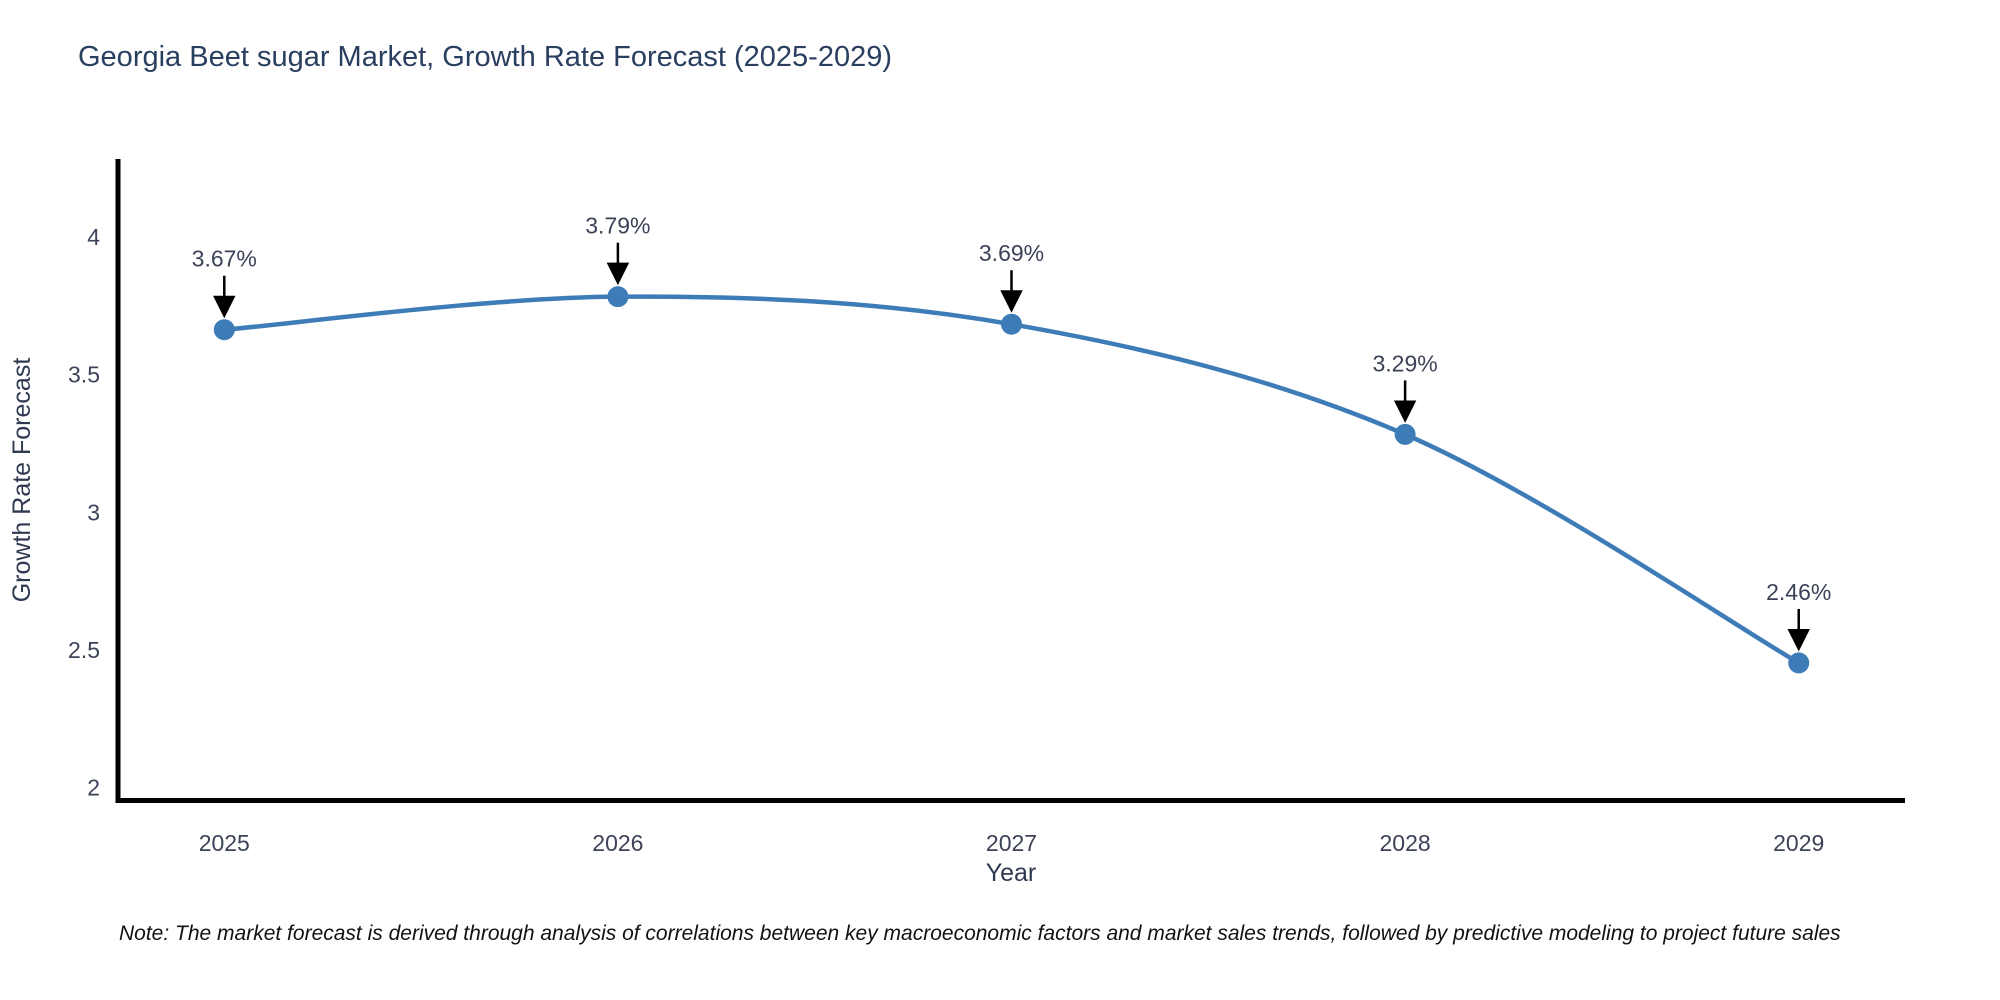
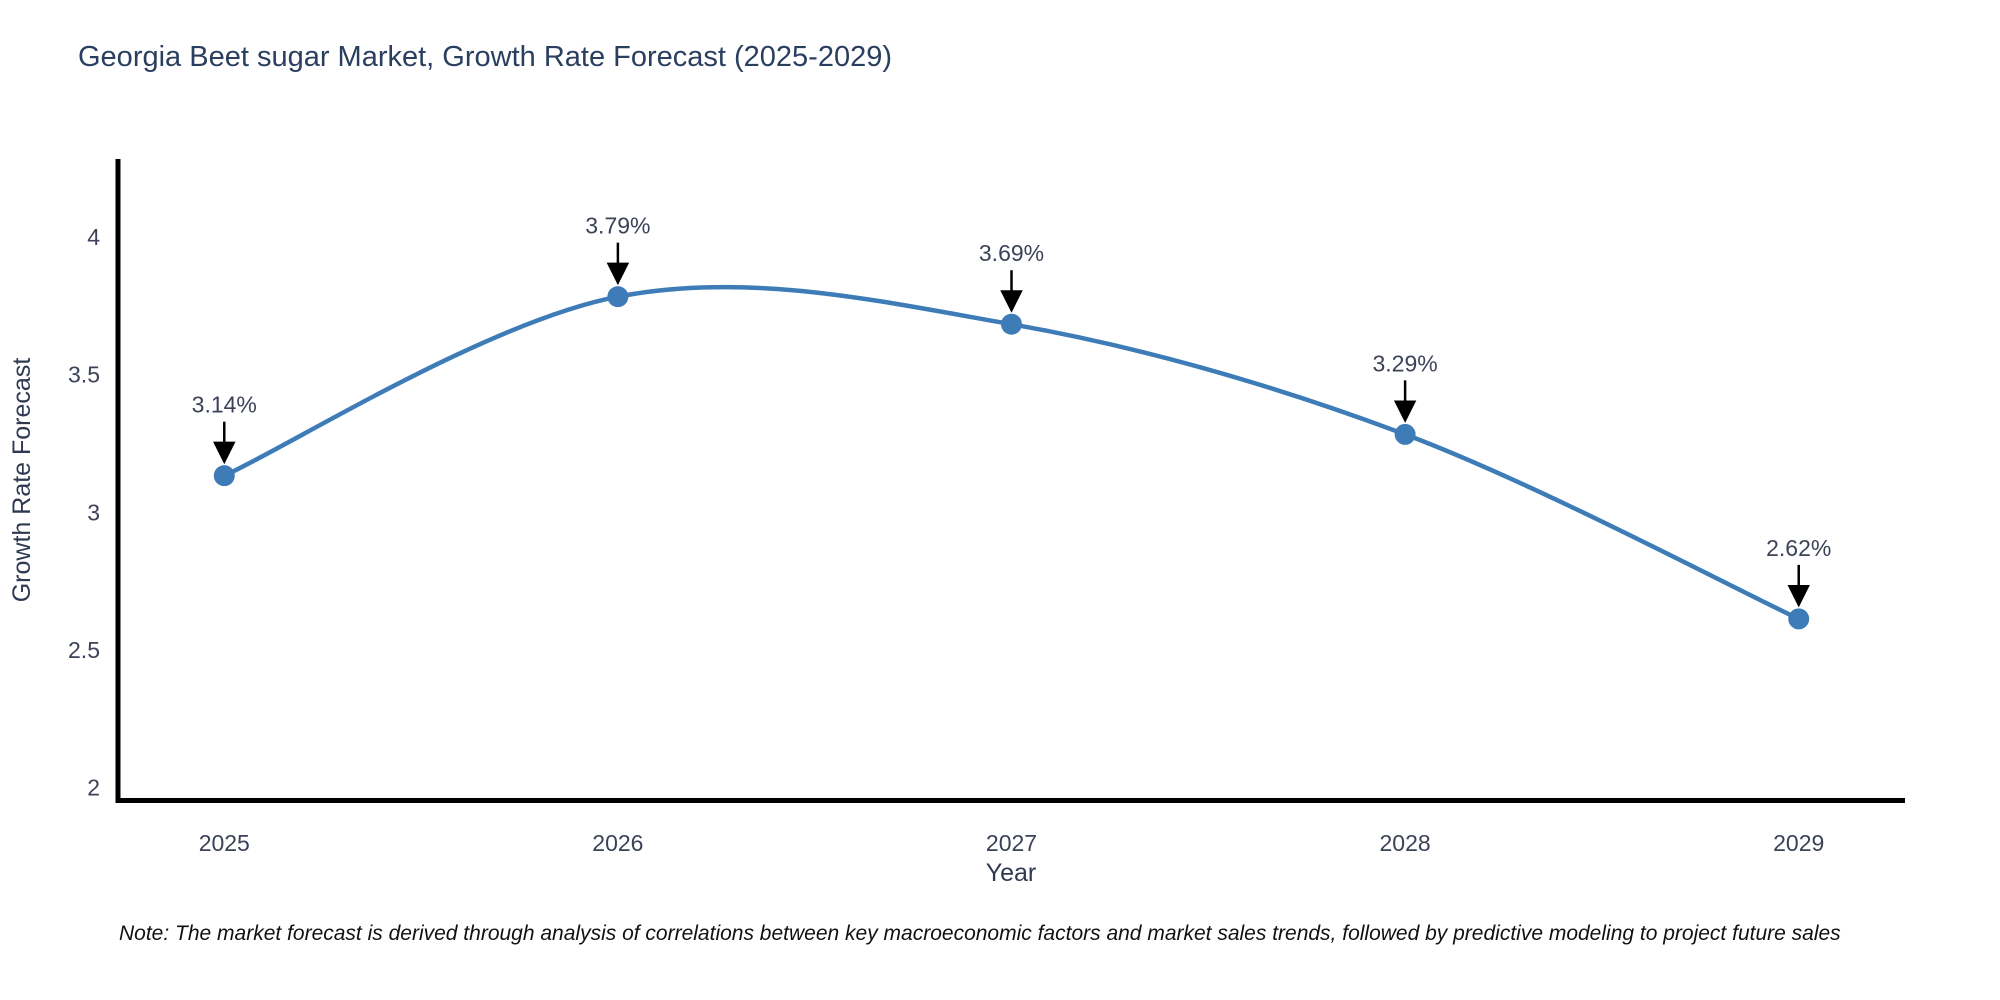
2025: 3.67% -> 3.14%
2029: 2.46% -> 2.62%
